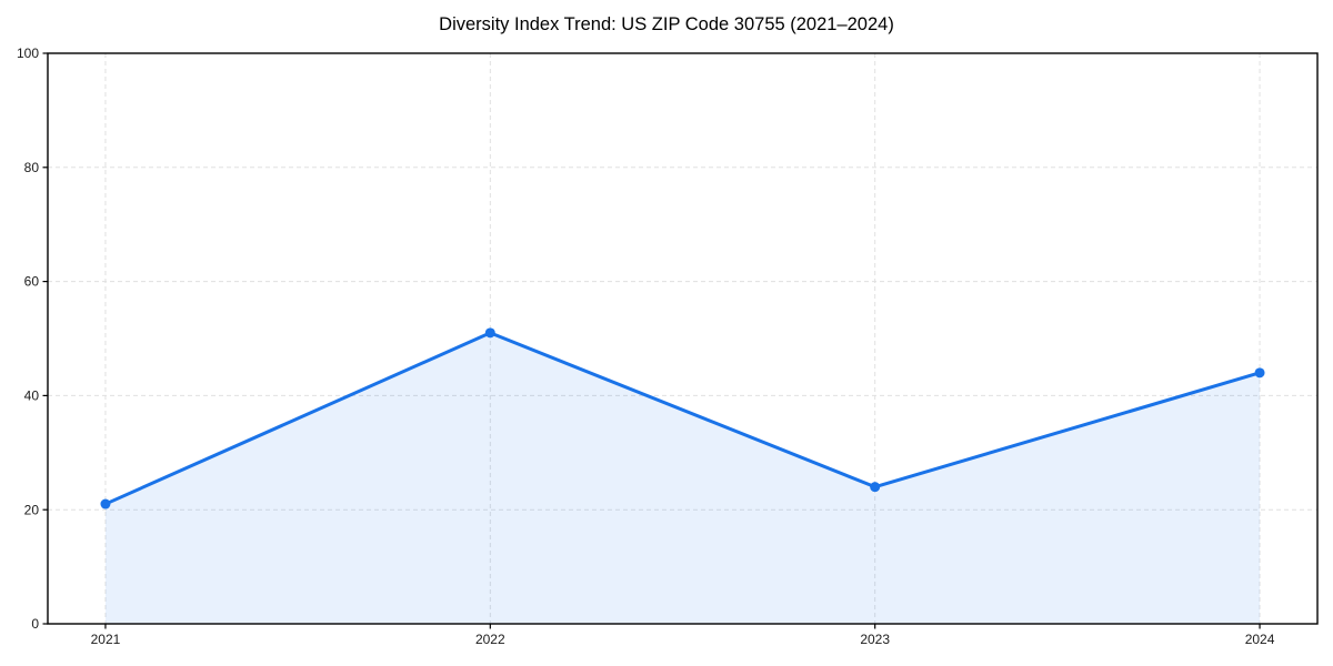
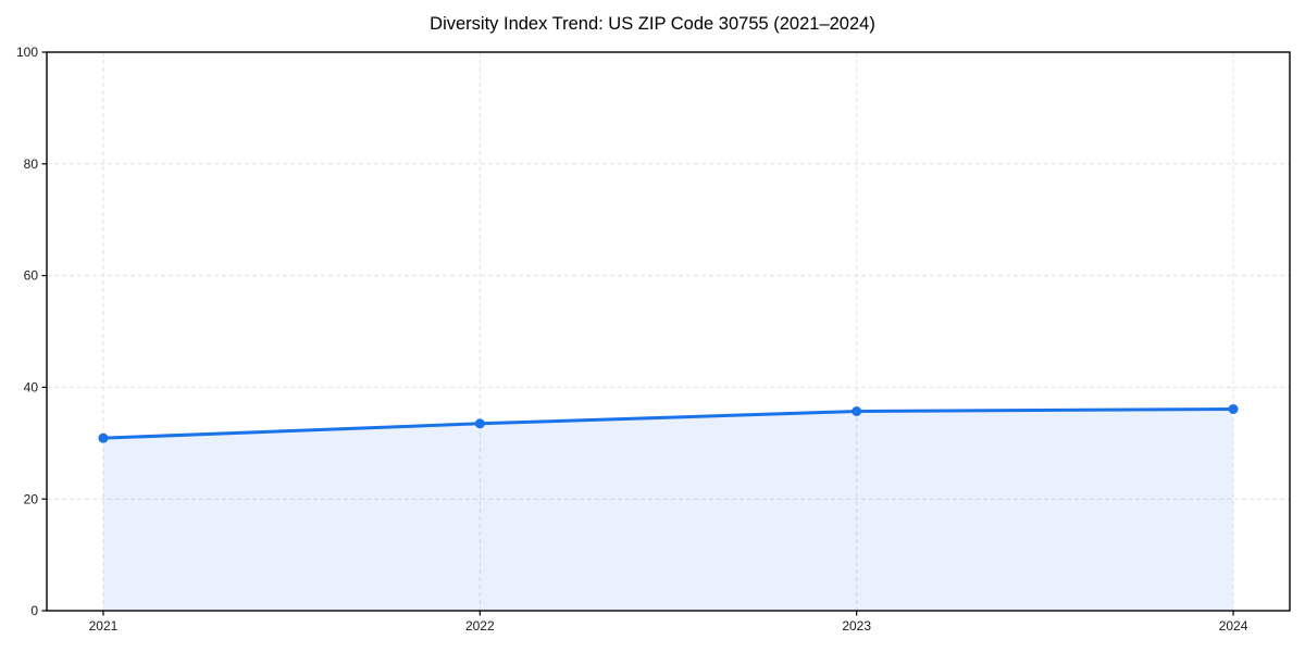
2021: 21 -> 31
2022: 51 -> 34
2023: 24 -> 36
2024: 44 -> 36
